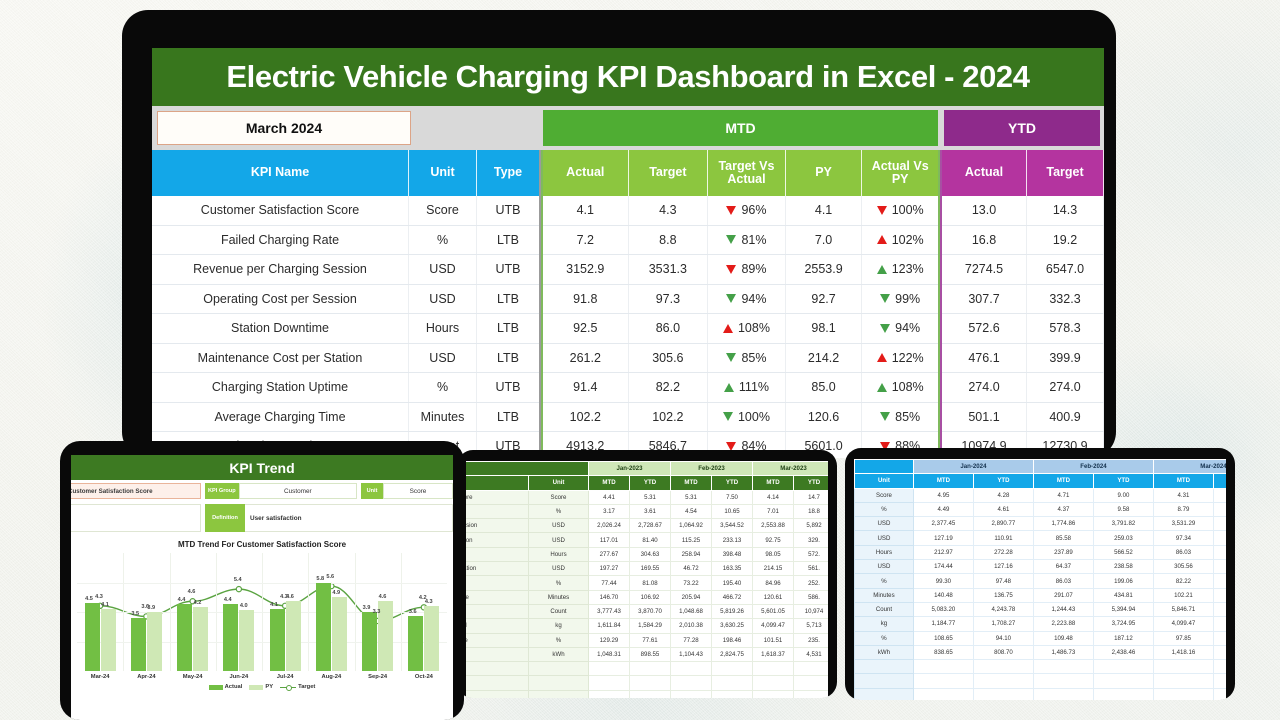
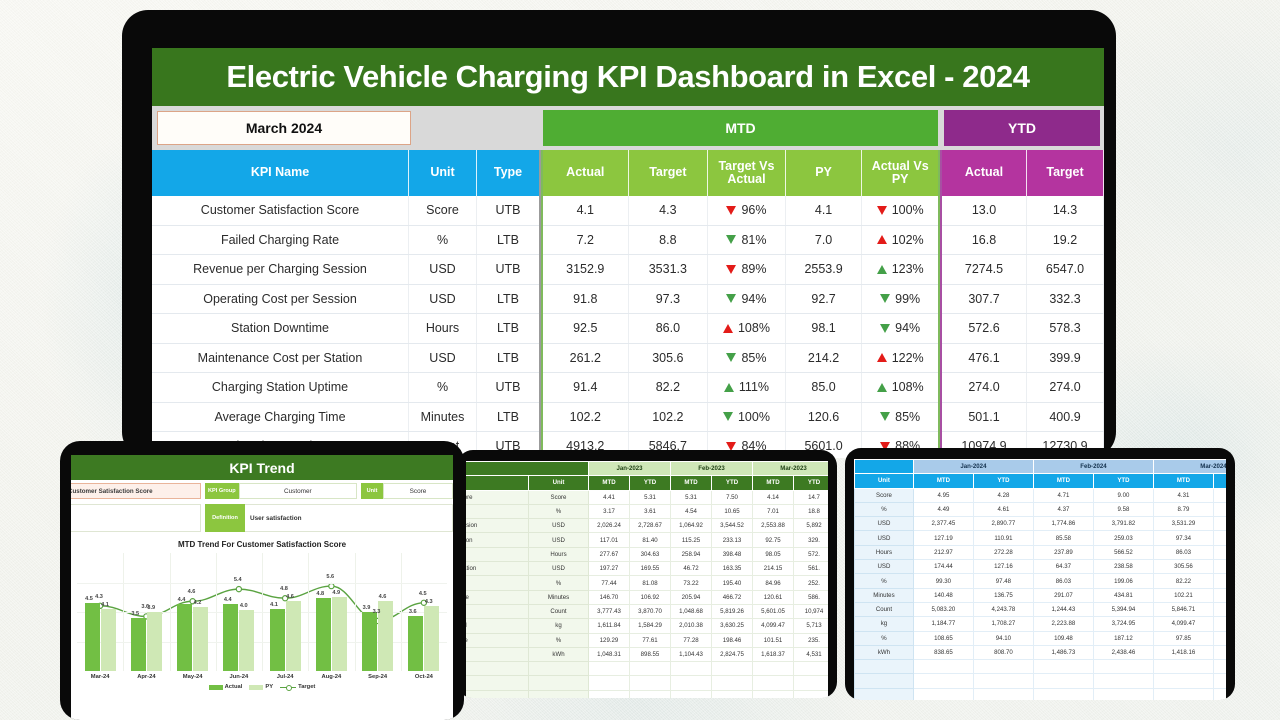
Target/Jul-24: 4.3 -> 4.8
Actual/Aug-24: 5.8 -> 4.8
Target/Oct-24: 4.2 -> 4.5
